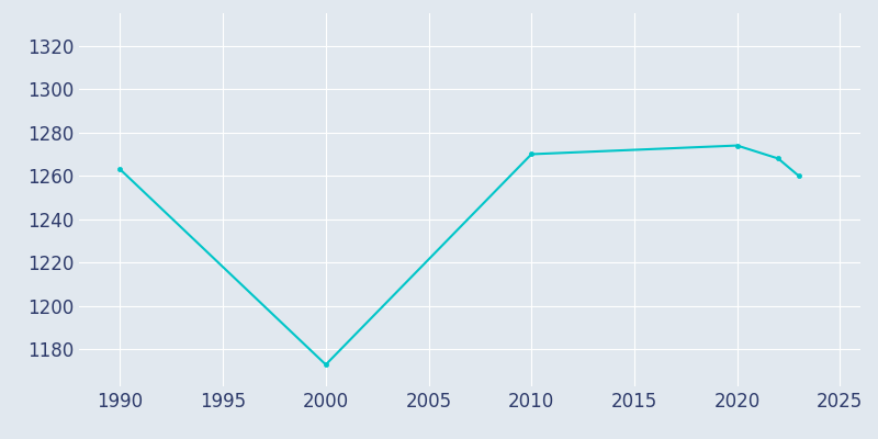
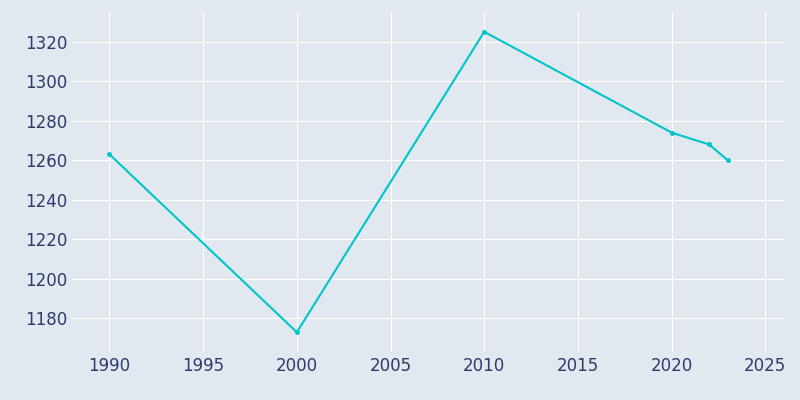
2010: 1270 -> 1325
